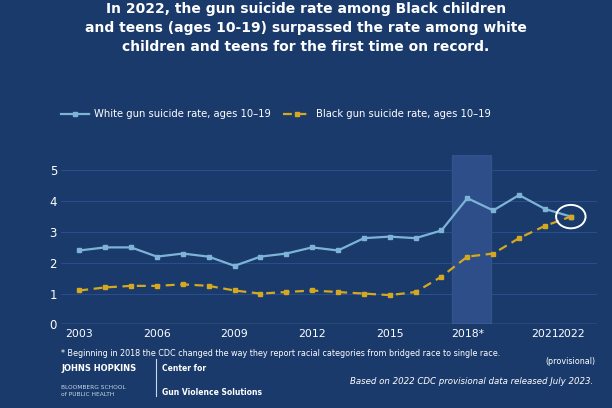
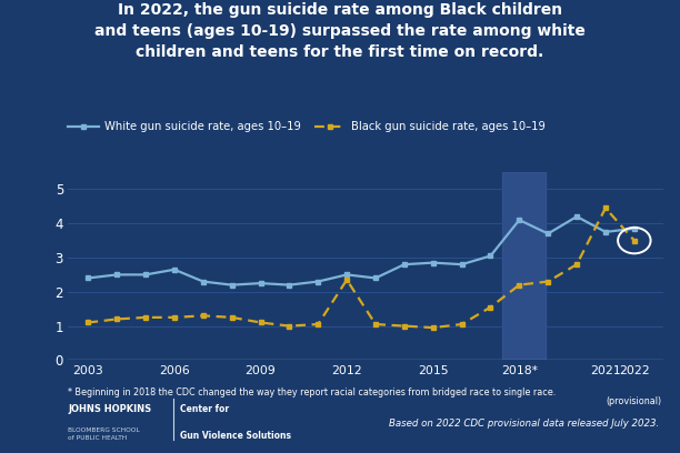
White gun suicide rate, ages 10–19/2006: 2.20 -> 2.65
White gun suicide rate, ages 10–19/2009: 1.90 -> 2.25
Black gun suicide rate, ages 10–19/2012: 1.10 -> 2.35
Black gun suicide rate, ages 10–19/2021: 3.20 -> 4.45
White gun suicide rate, ages 10–19/2022: 3.50 -> 3.85
